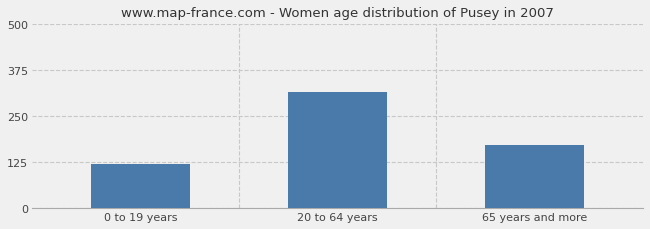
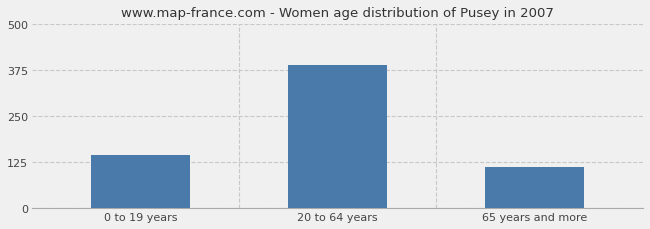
0 to 19 years: 120 -> 145
20 to 64 years: 315 -> 390
65 years and more: 170 -> 110
